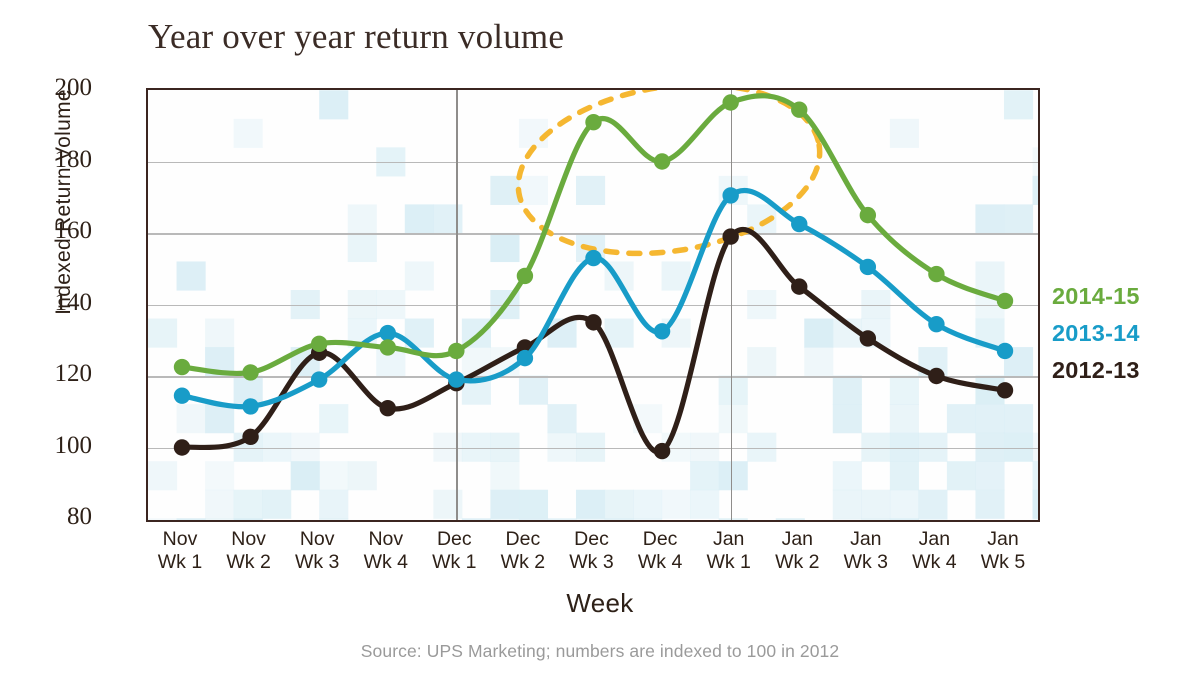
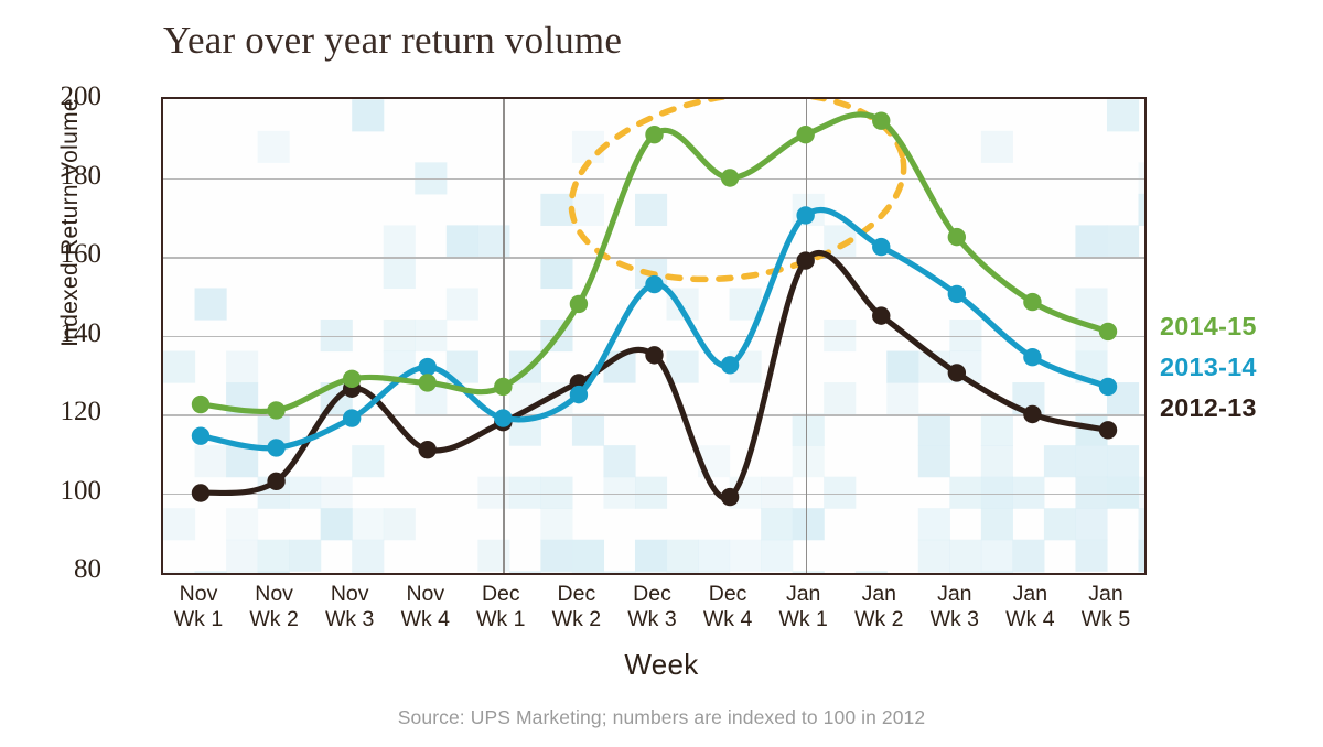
2014-15/Jan Wk 1: 196 -> 191
